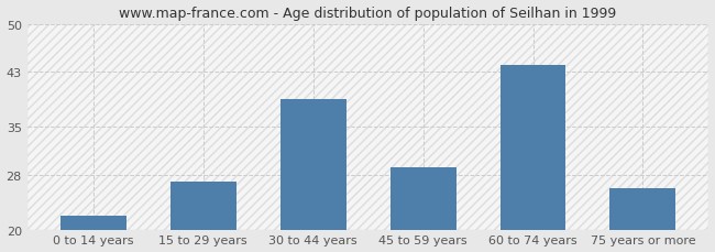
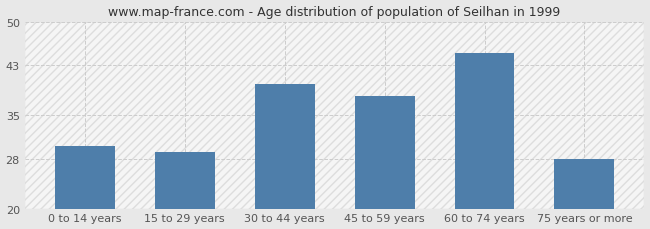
0 to 14 years: 22 -> 30
15 to 29 years: 27 -> 29
30 to 44 years: 39 -> 40
45 to 59 years: 29 -> 38
60 to 74 years: 44 -> 45
75 years or more: 26 -> 28
